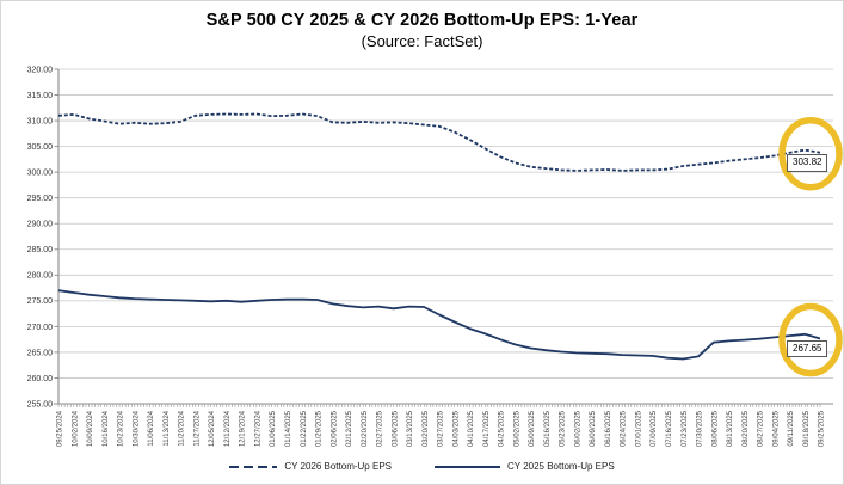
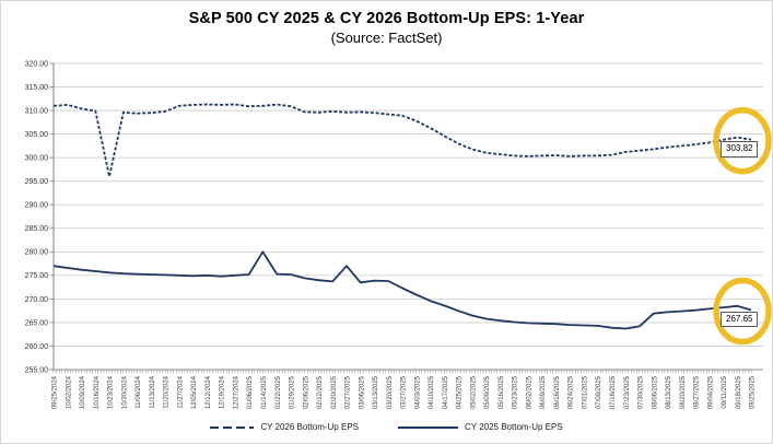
CY 2026 Bottom-Up EPS/10/23/2024: 309 -> 296
CY 2025 Bottom-Up EPS/01/14/2025: 275 -> 280
CY 2025 Bottom-Up EPS/02/27/2025: 274 -> 277
